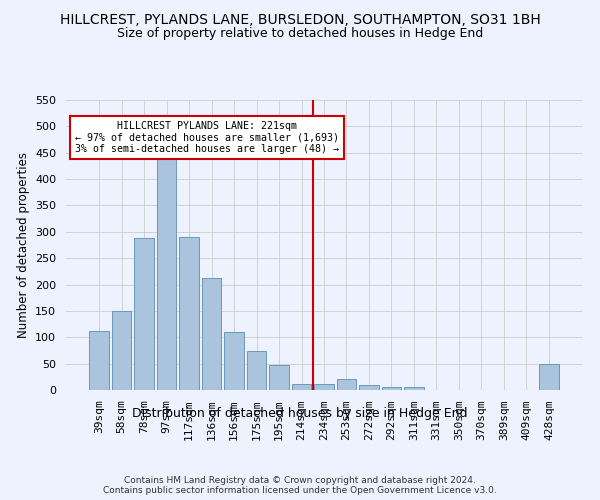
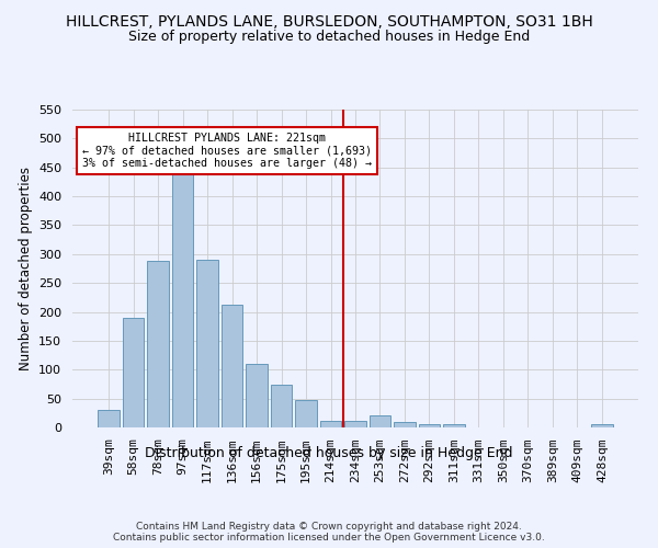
39sqm: 112 -> 30
58sqm: 150 -> 190
428sqm: 50 -> 6
